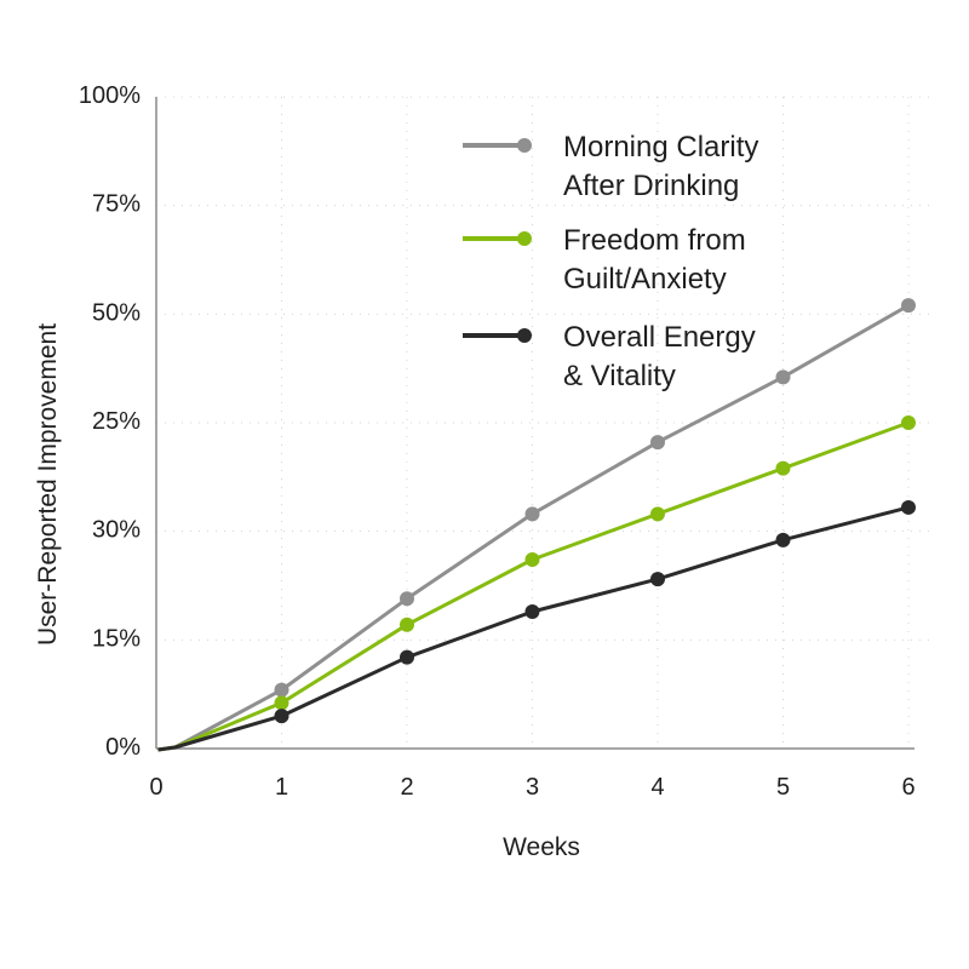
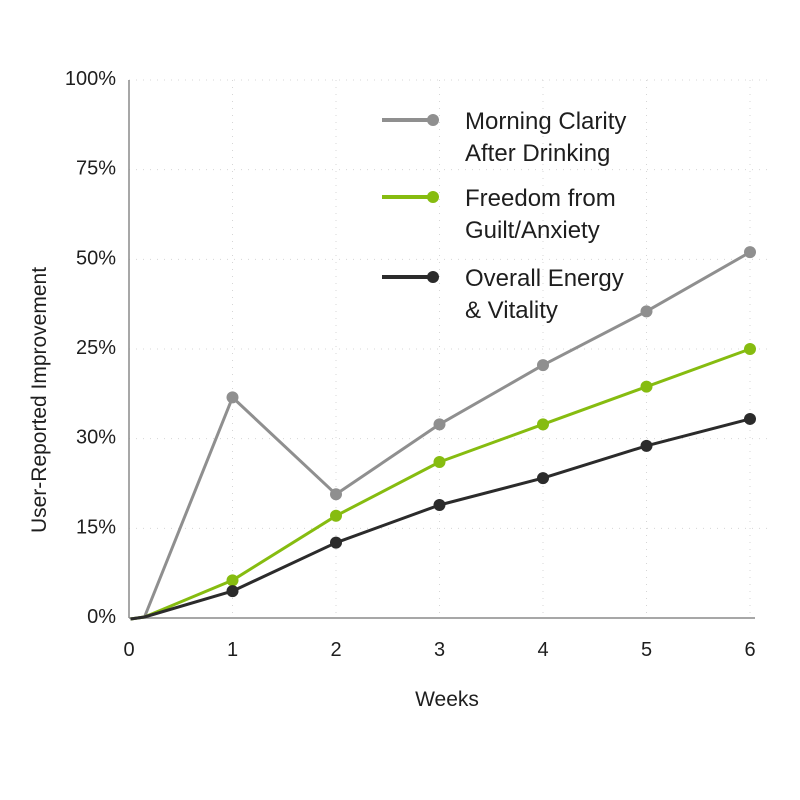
Morning Clarity After Drinking/1: 9% -> 41%
